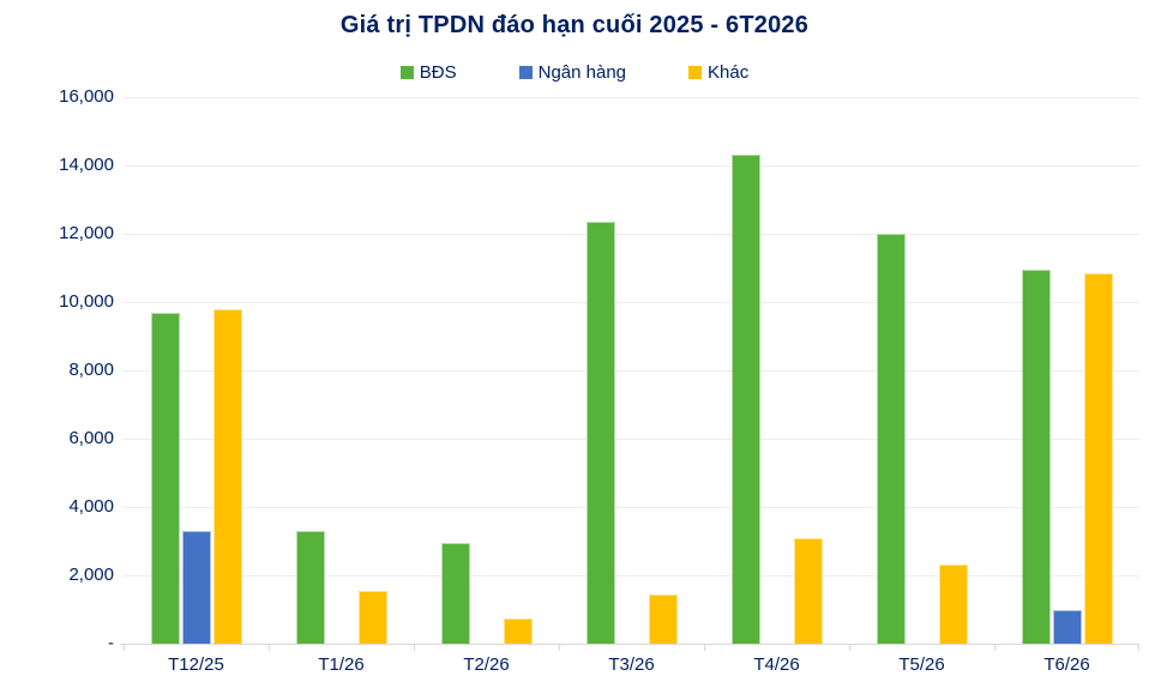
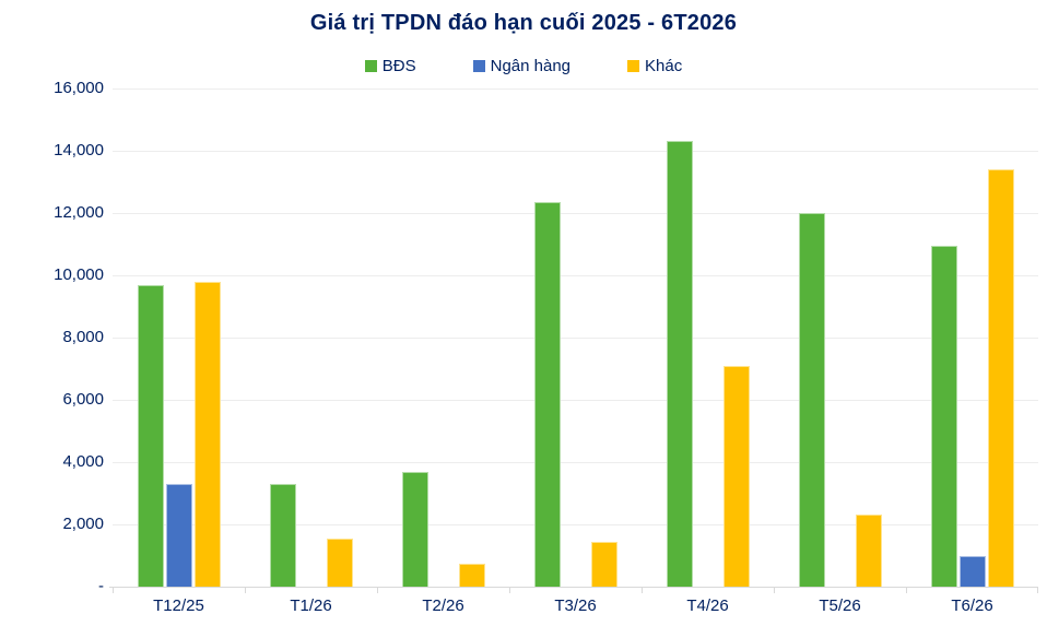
BĐS/T2/26: 3000 -> 3700
Khác/T4/26: 3100 -> 7100
Khác/T6/26: 10800 -> 13400
